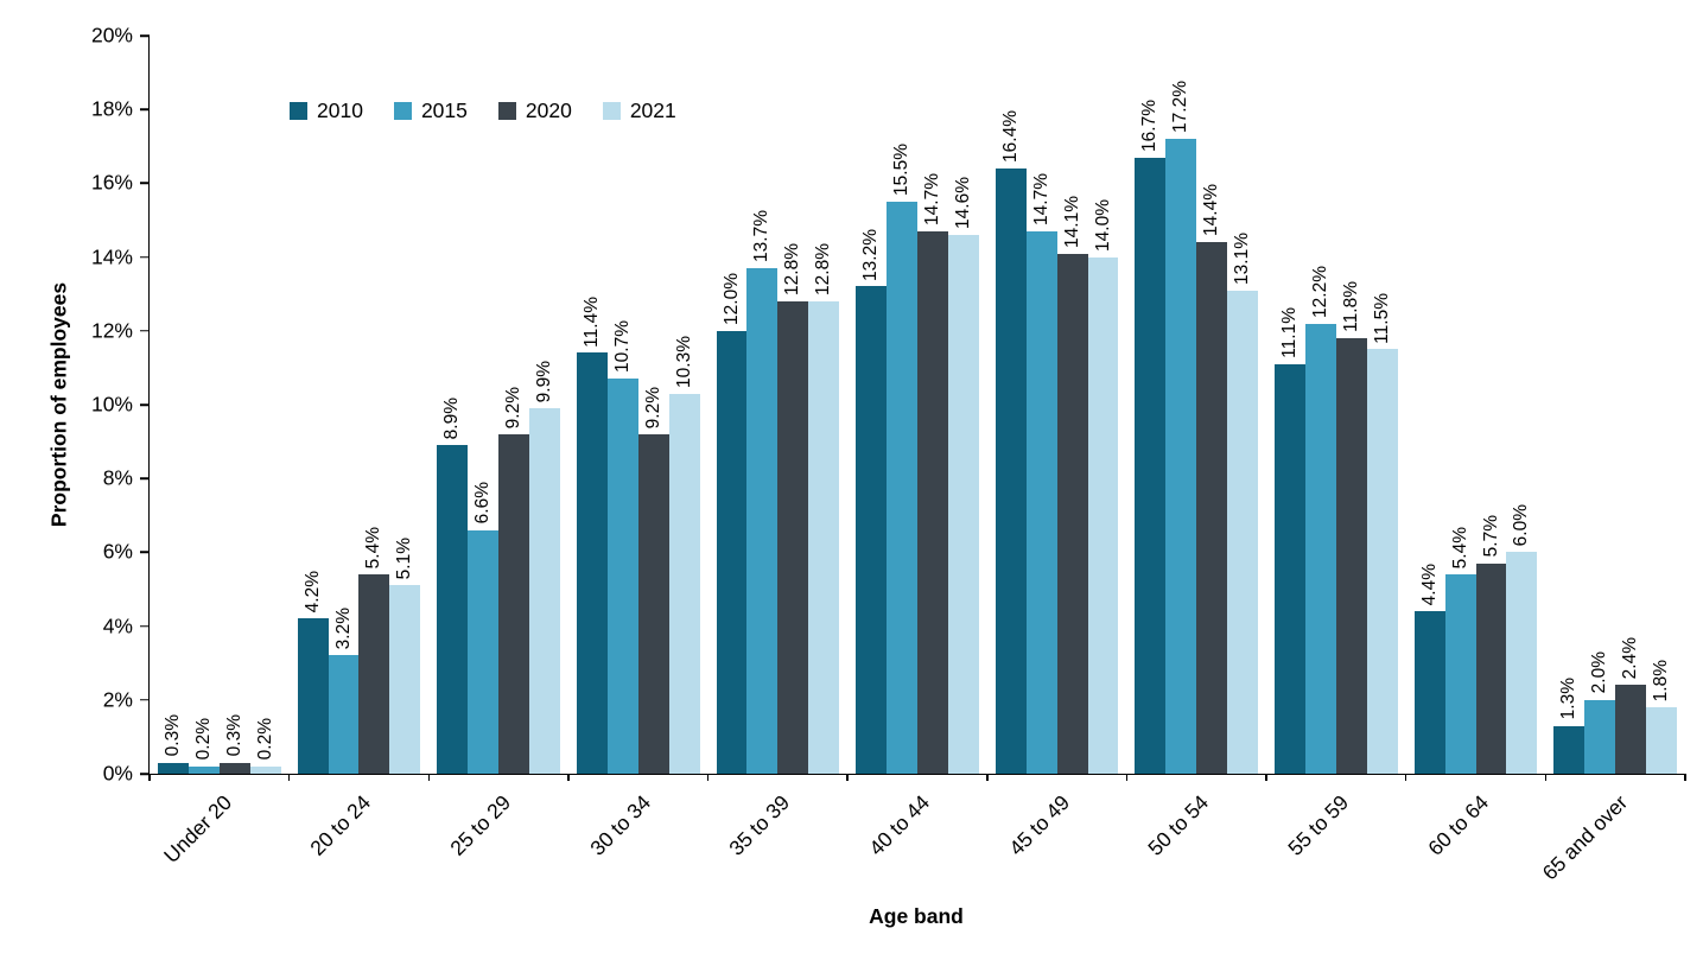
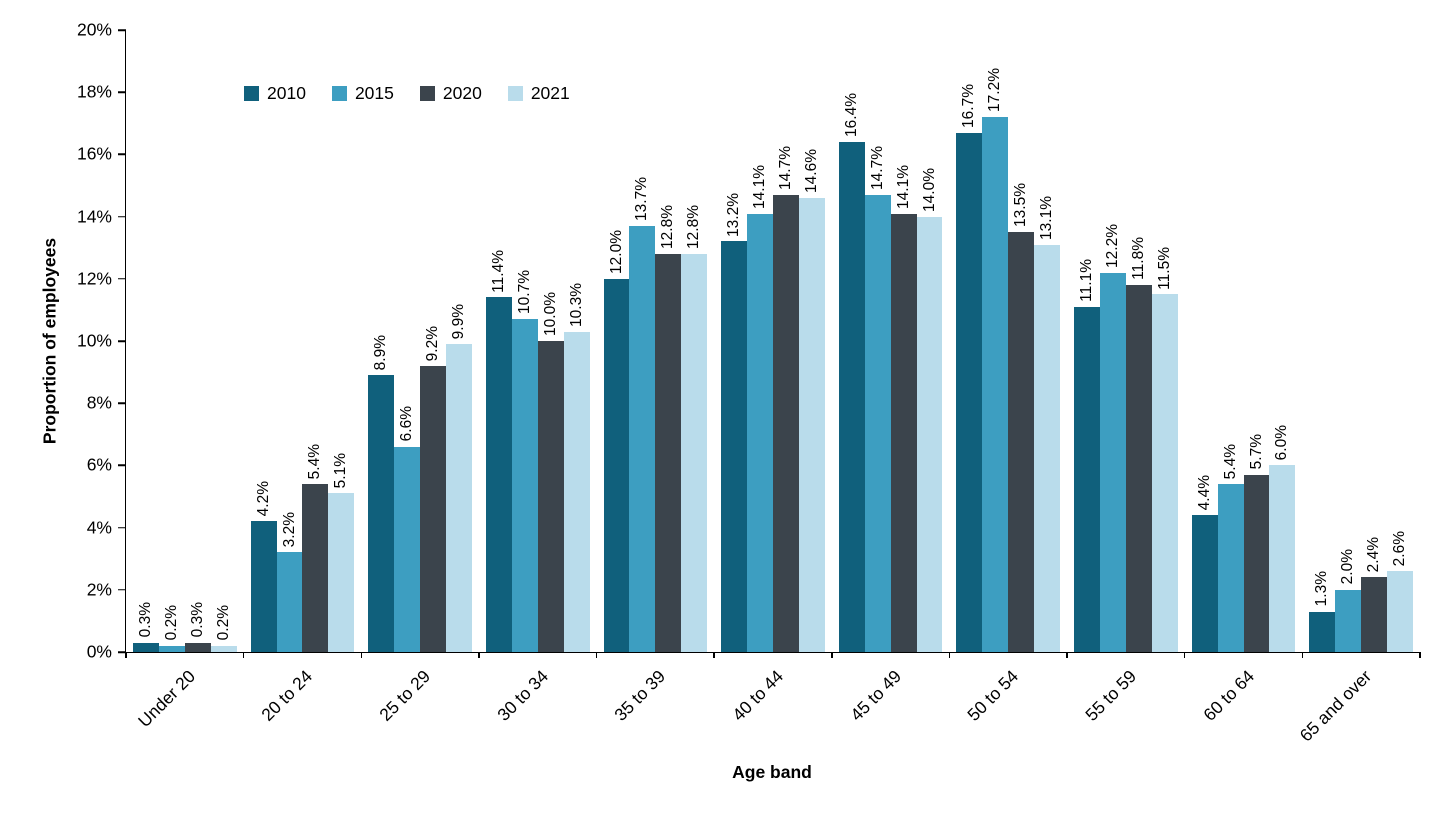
2020/30 to 34: 9.2% -> 10.0%
2015/40 to 44: 15.5% -> 14.1%
2020/50 to 54: 14.4% -> 13.5%
2021/65 and over: 1.8% -> 2.6%
